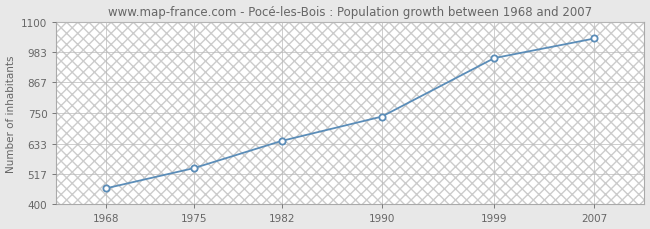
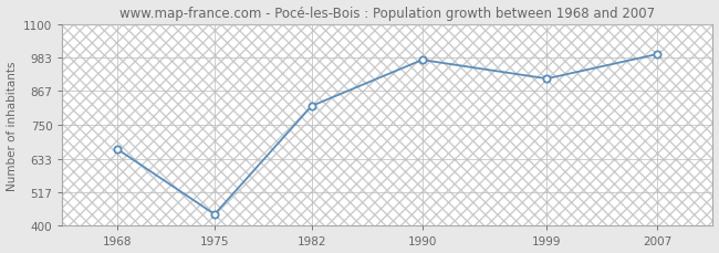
1968: 462 -> 665
1975: 539 -> 440
1982: 643 -> 815
1990: 736 -> 975
1999: 960 -> 910
2007: 1035 -> 995
